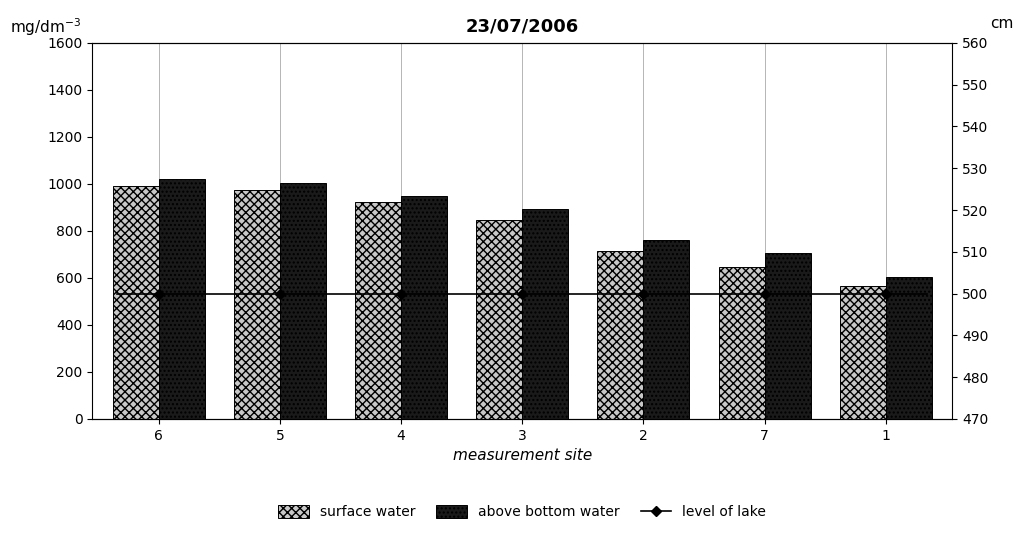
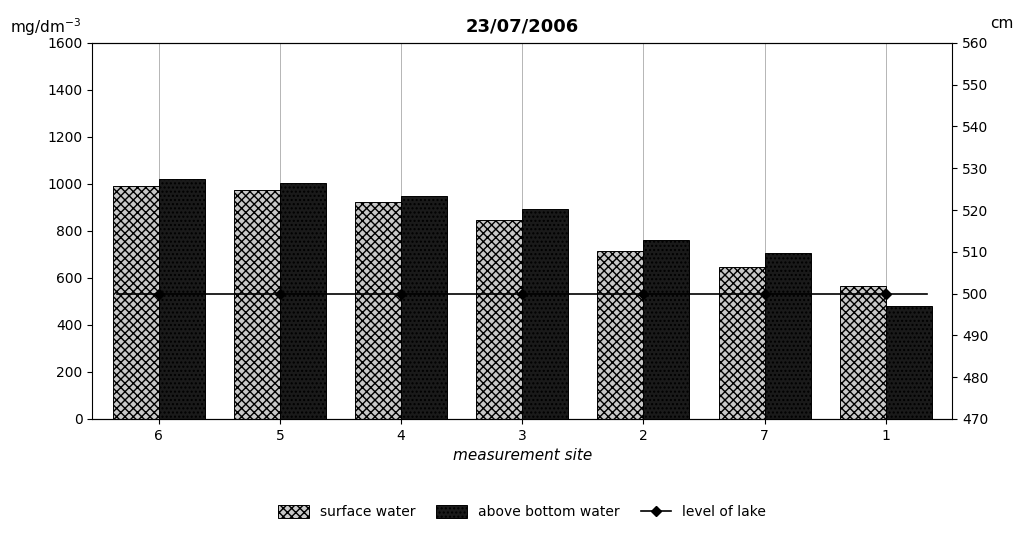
above bottom water/1: 605 -> 480
